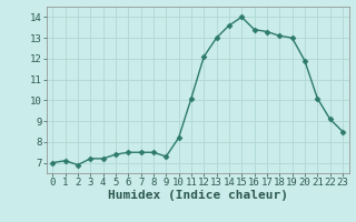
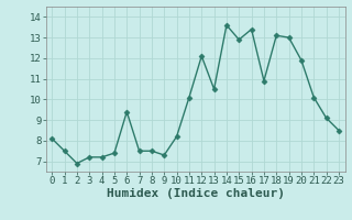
0: 7.0 -> 8.1
1: 7.1 -> 7.5
6: 7.5 -> 9.4
13: 13.0 -> 10.5
15: 14.0 -> 12.9
17: 13.3 -> 10.9
